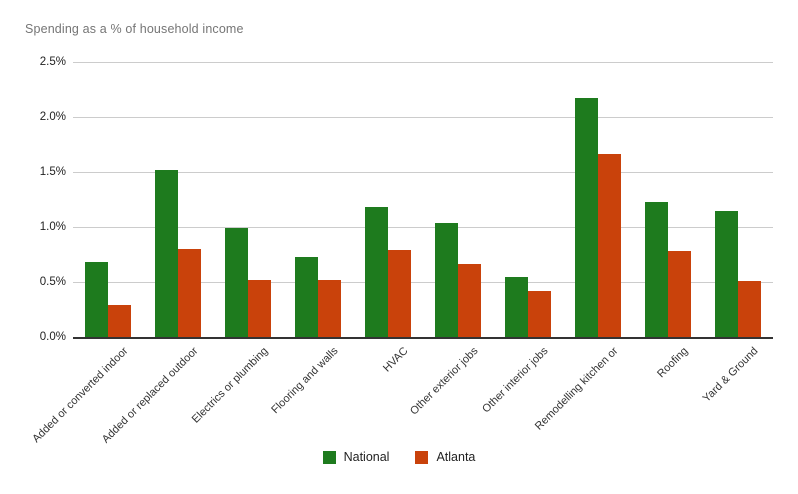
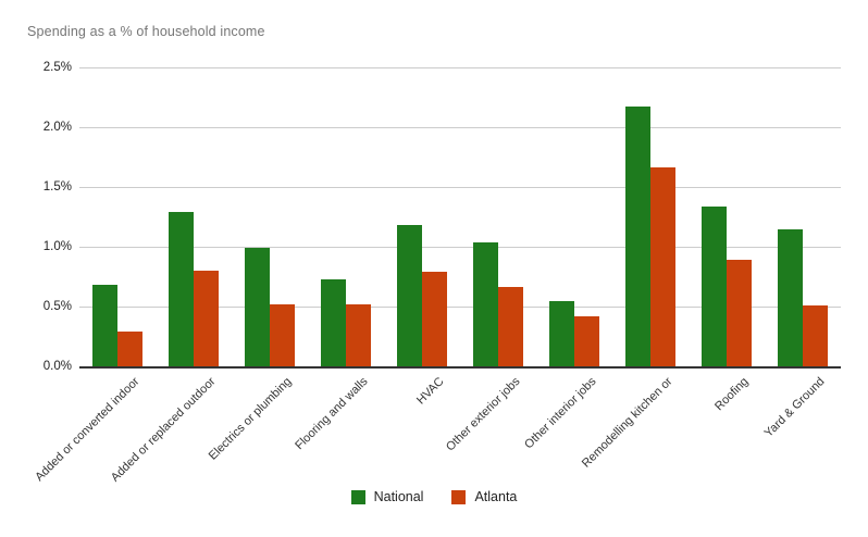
National/Added or replaced outdoor: 1.52% -> 1.29%
National/Roofing: 1.23% -> 1.34%
Atlanta/Roofing: 0.78% -> 0.89%
